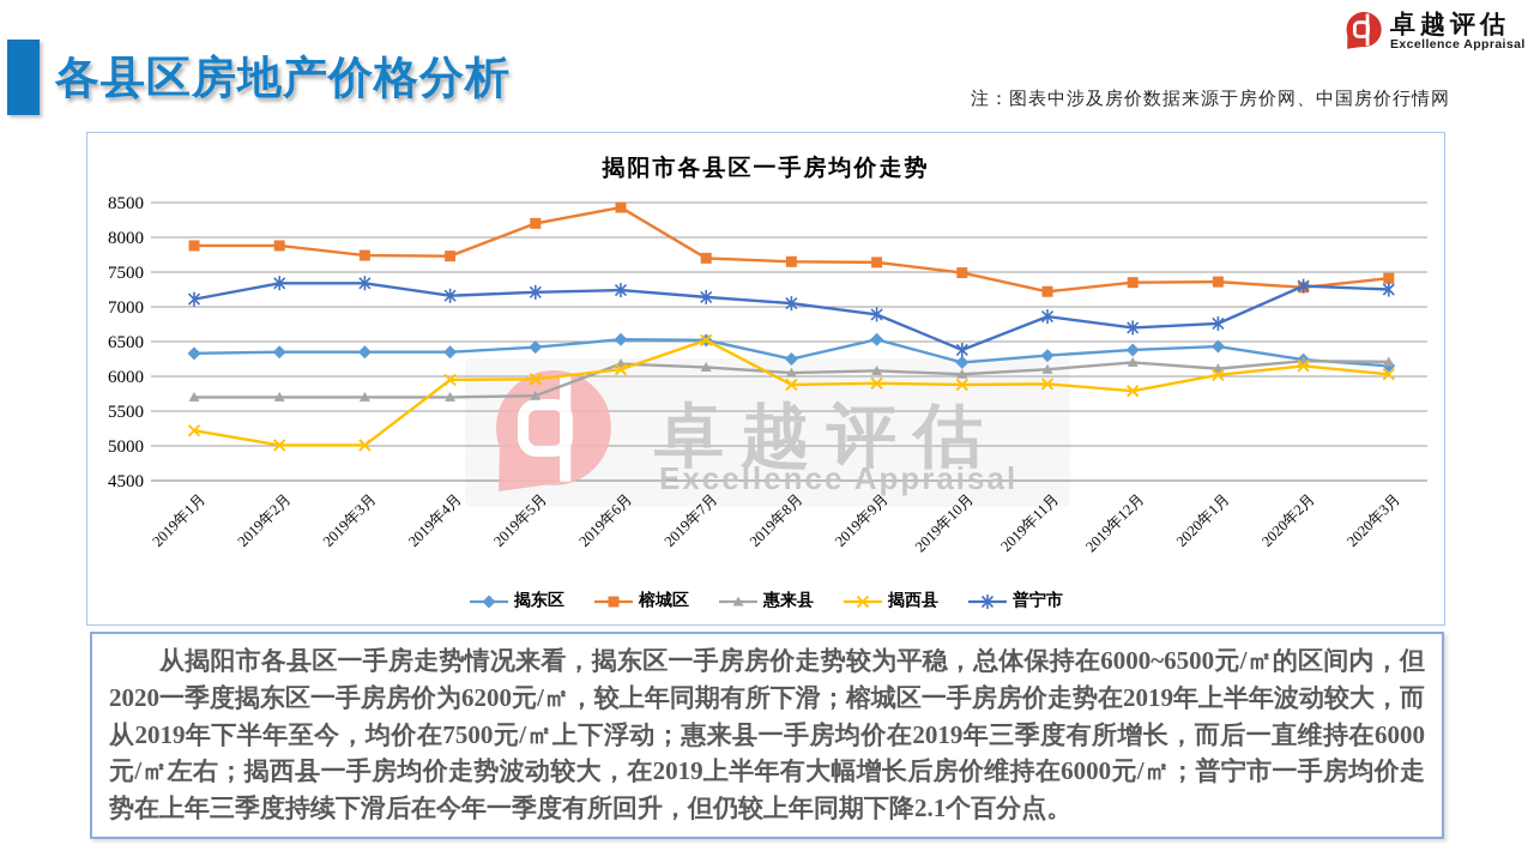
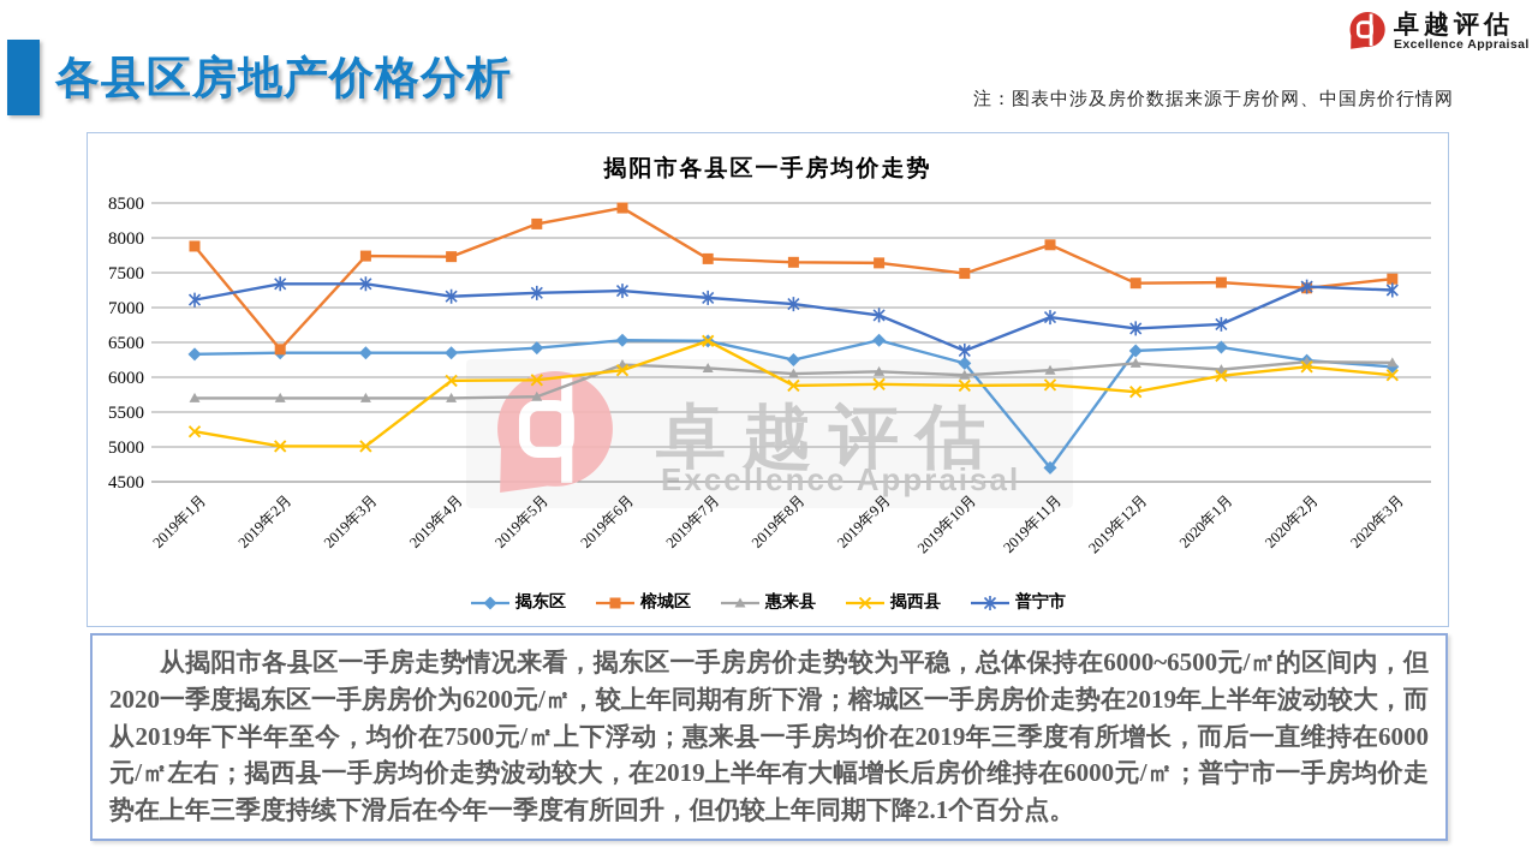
榕城区/2019年2月: 7900 -> 6400
揭东区/2019年11月: 6300 -> 4700
榕城区/2019年11月: 7200 -> 7900
